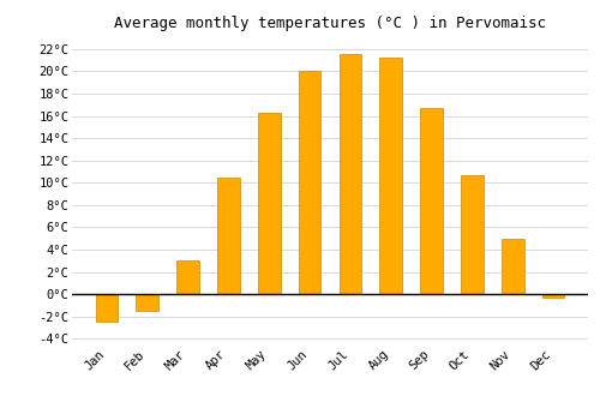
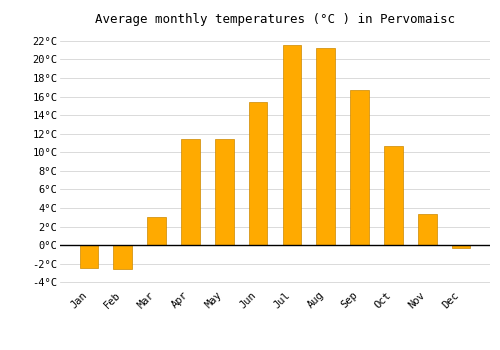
Feb: -1.5°C -> -2.6°C
Apr: 10.5°C -> 11.4°C
May: 16.3°C -> 11.4°C
Jun: 20.0°C -> 15.4°C
Nov: 5.0°C -> 3.4°C
